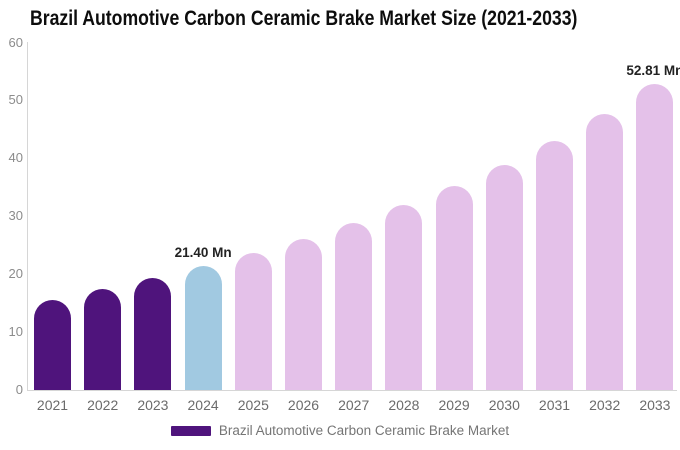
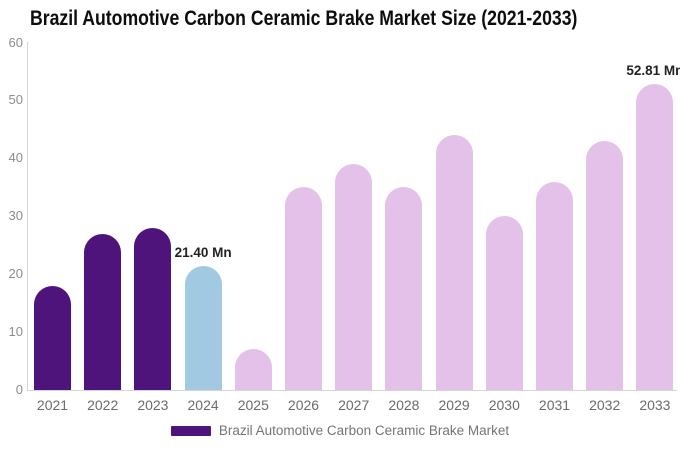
2021: 16 -> 18
2022: 17 -> 27
2023: 19 -> 28
2025: 24 -> 7
2026: 26 -> 35
2027: 29 -> 39
2028: 32 -> 35
2029: 35 -> 44
2030: 39 -> 30
2031: 43 -> 36
2032: 48 -> 43
